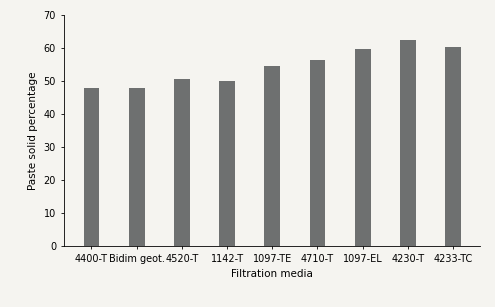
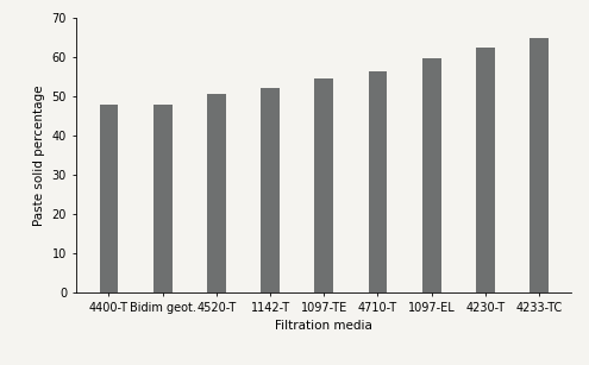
1142-T: 50.0 -> 52.2
4233-TC: 60.5 -> 64.8
